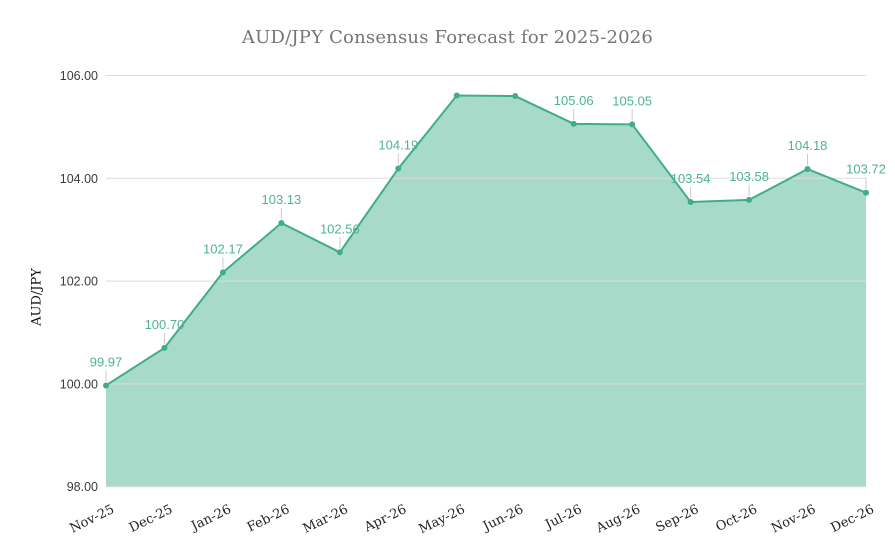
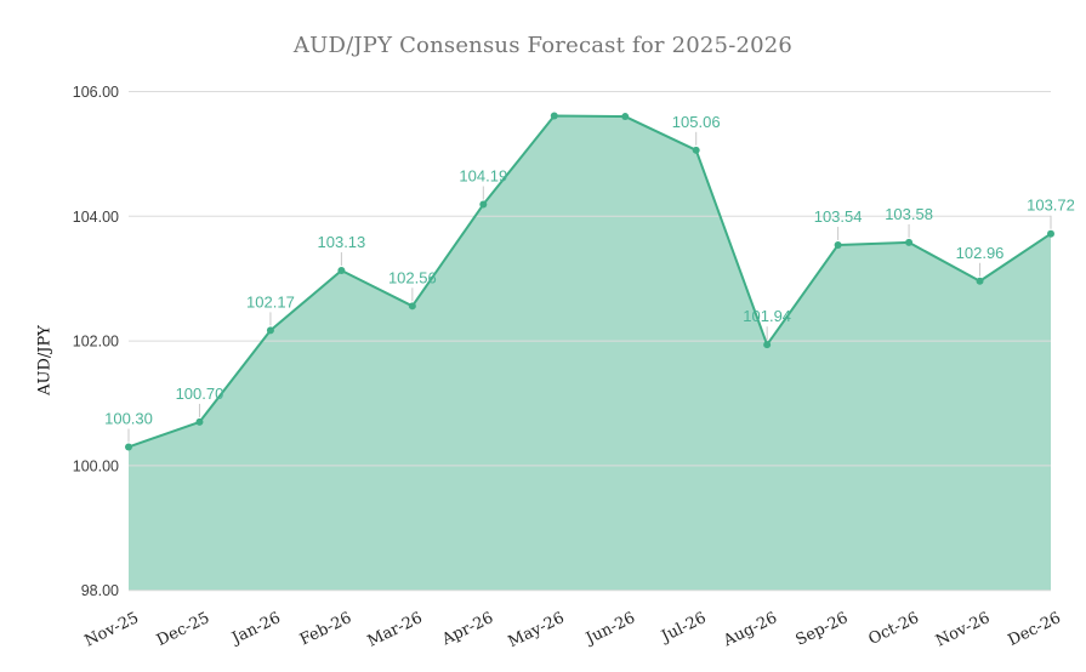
Nov-25: 99.97 -> 100.30
Aug-26: 105.05 -> 101.94
Nov-26: 104.18 -> 102.96
